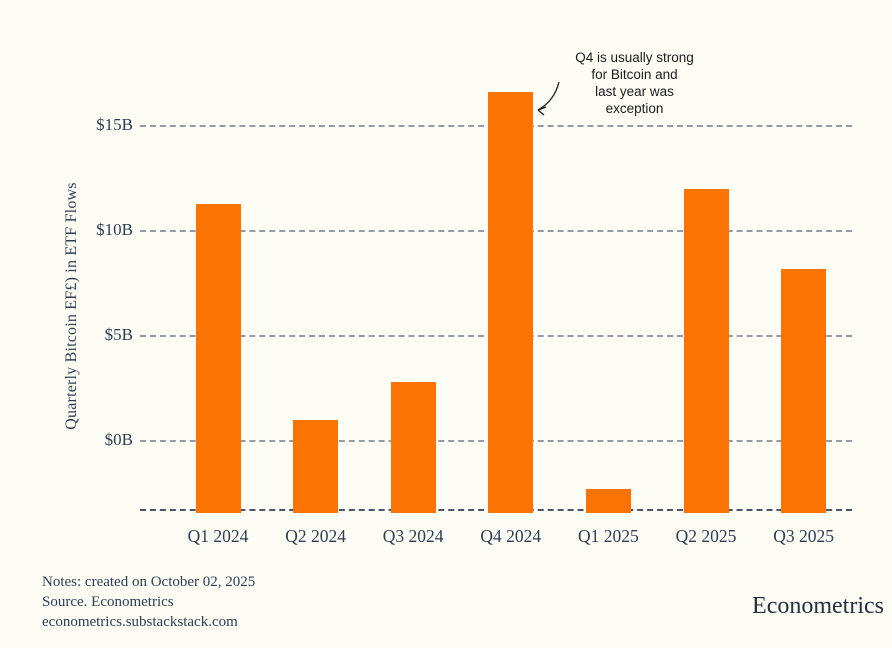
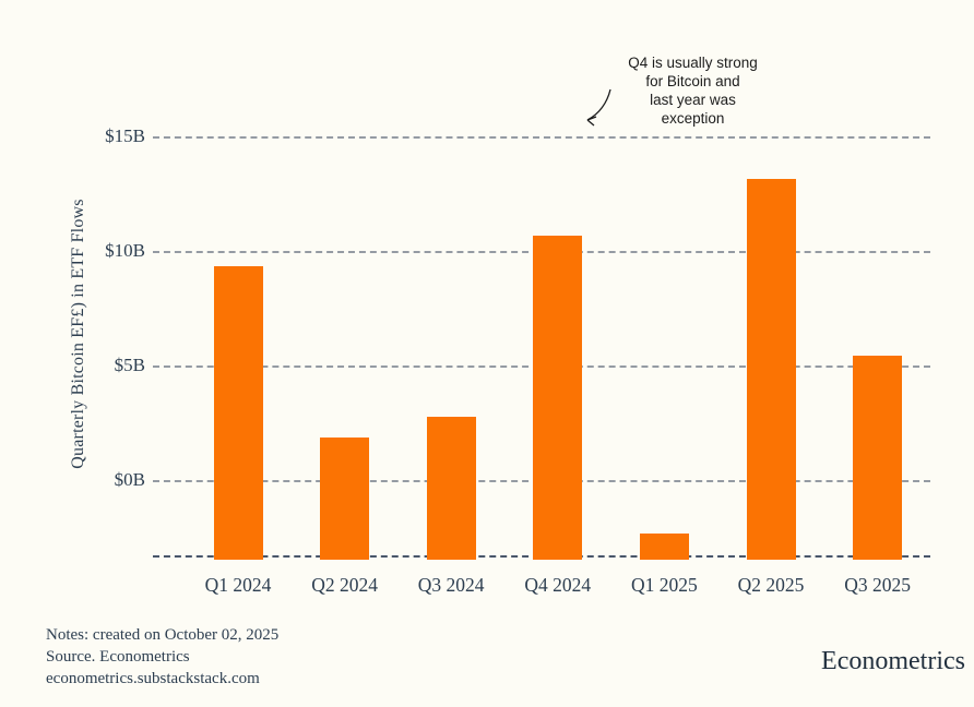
Q1 2024: $11.3B -> $9.4B
Q2 2024: $1.0B -> $1.9B
Q4 2024: $16.6B -> $10.7B
Q2 2025: $12.0B -> $13.2B
Q3 2025: $8.2B -> $5.5B
